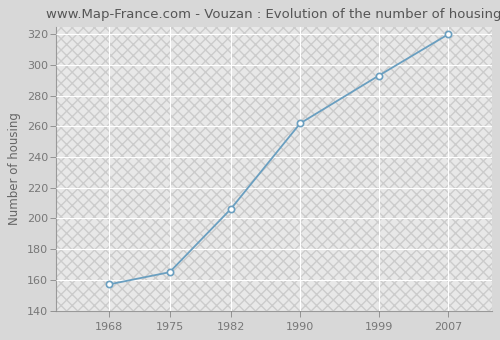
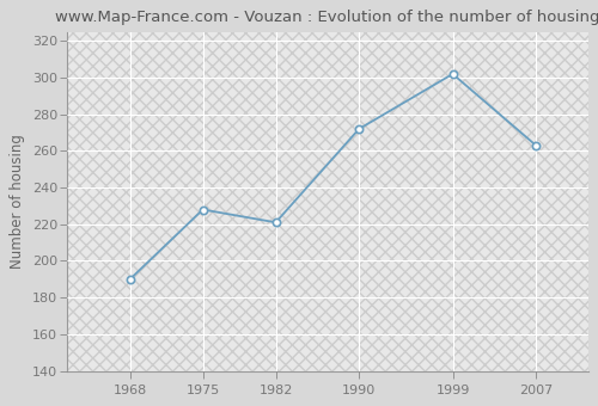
1968: 157 -> 190
1975: 165 -> 228
1982: 206 -> 221
1990: 262 -> 272
1999: 293 -> 302
2007: 320 -> 263
